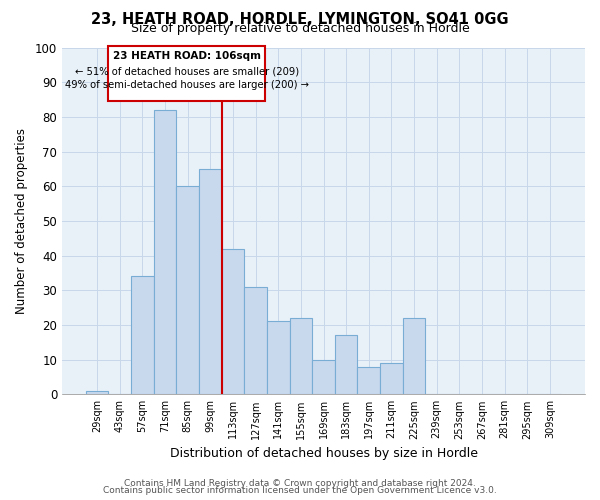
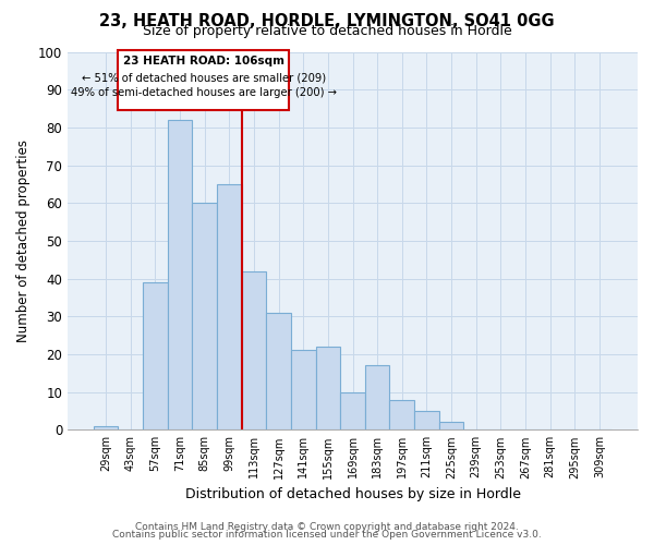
57sqm: 34 -> 39
211sqm: 9 -> 5
225sqm: 22 -> 2
